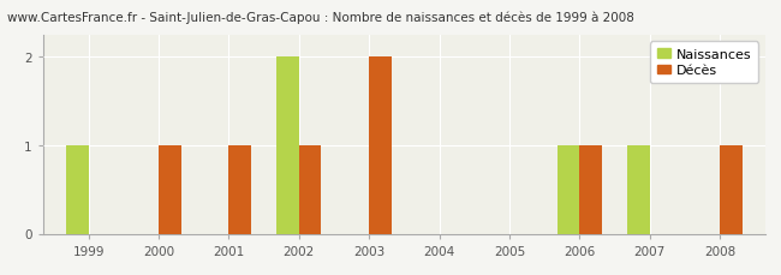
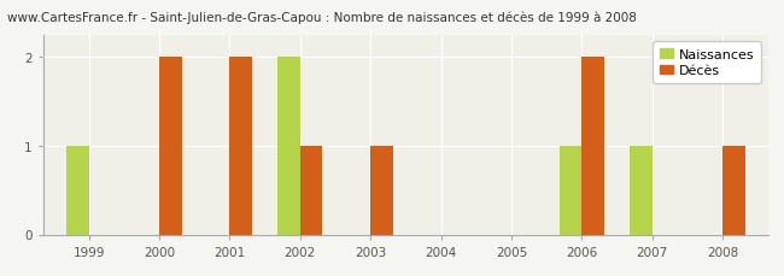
Décès/2000: 1 -> 2
Décès/2001: 1 -> 2
Décès/2003: 2 -> 1
Décès/2006: 1 -> 2
